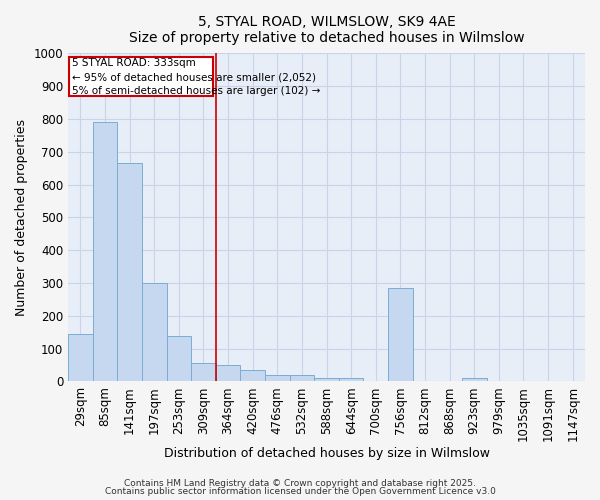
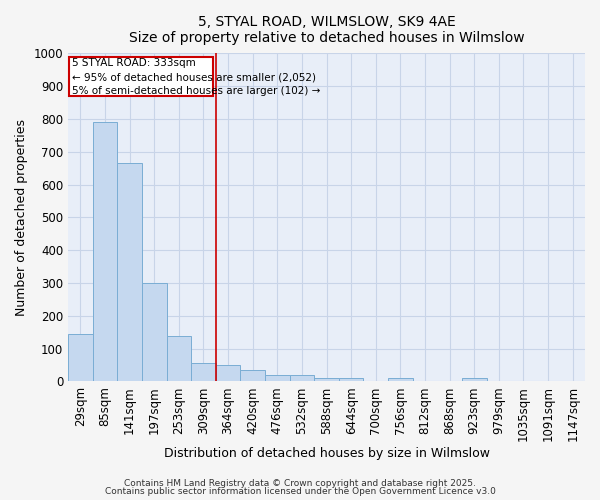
756sqm: 285 -> 10
